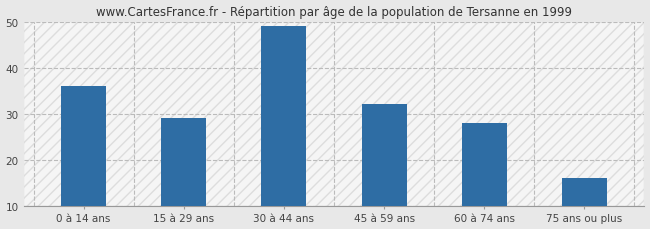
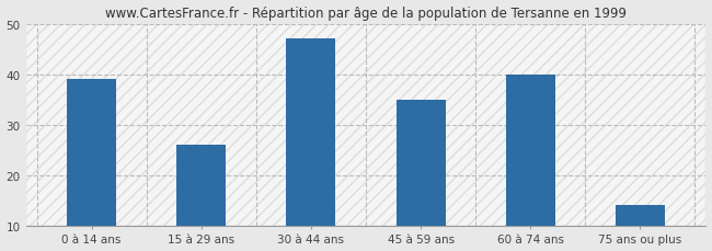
0 à 14 ans: 36 -> 39
15 à 29 ans: 29 -> 26
30 à 44 ans: 49 -> 47
45 à 59 ans: 32 -> 35
60 à 74 ans: 28 -> 40
75 ans ou plus: 16 -> 14
